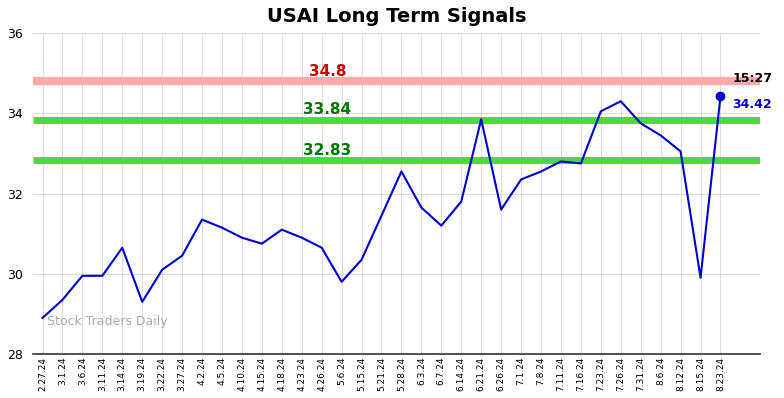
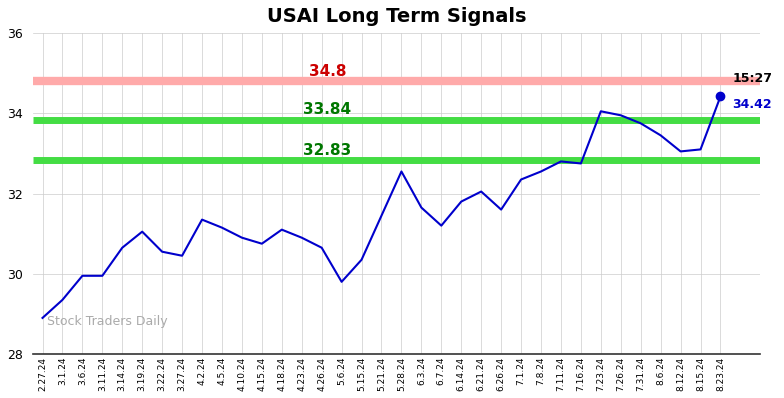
3.19.24: 29.30 -> 31.05
3.22.24: 30.10 -> 30.55
6.21.24: 33.85 -> 32.05
7.26.24: 34.30 -> 33.95
8.15.24: 29.90 -> 33.10
